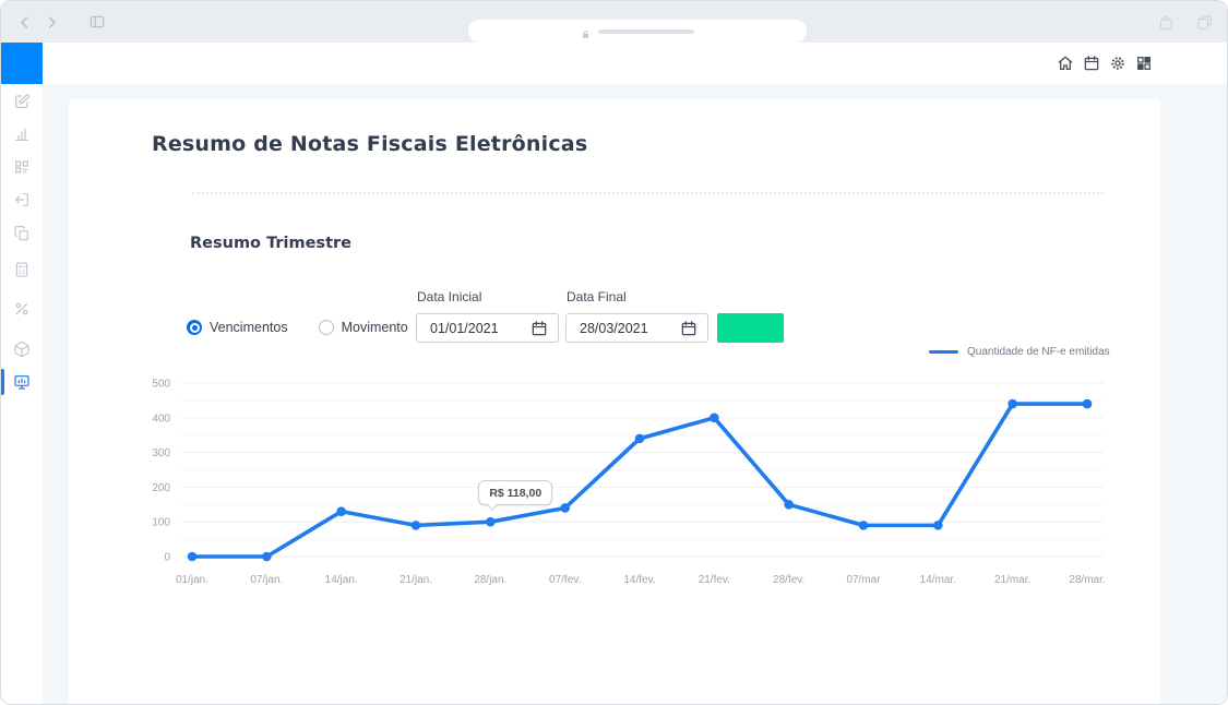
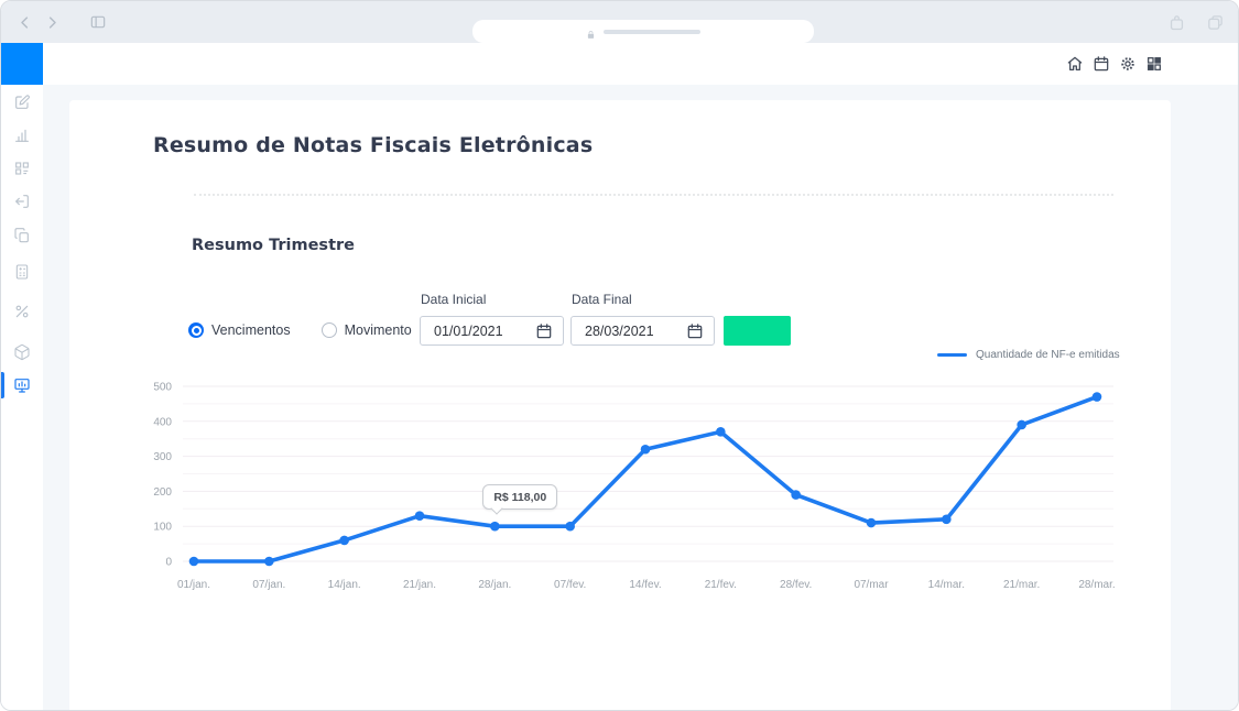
14/jan.: 130 -> 60
21/jan.: 90 -> 130
07/fev.: 140 -> 100
14/fev.: 340 -> 320
21/fev.: 400 -> 370
28/fev.: 150 -> 190
07/mar: 90 -> 110
14/mar.: 90 -> 120
21/mar.: 440 -> 390
28/mar.: 440 -> 470
